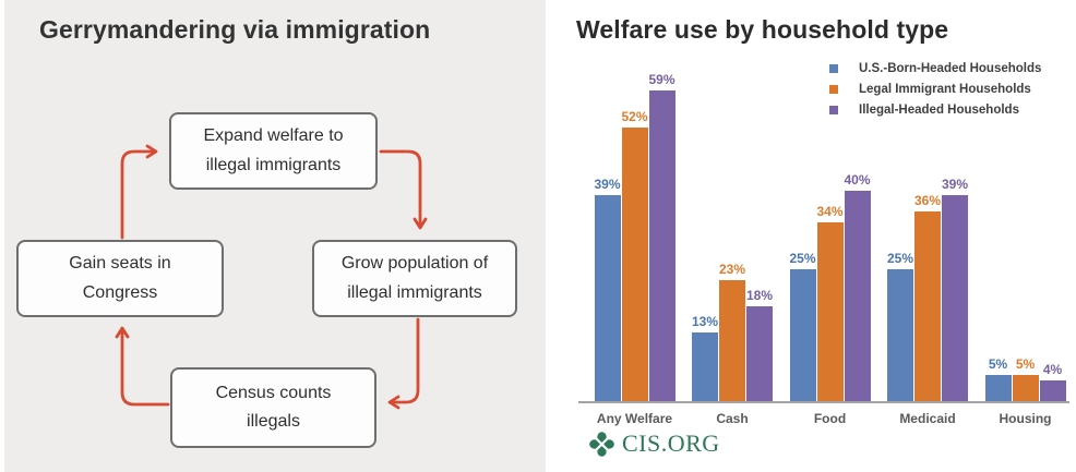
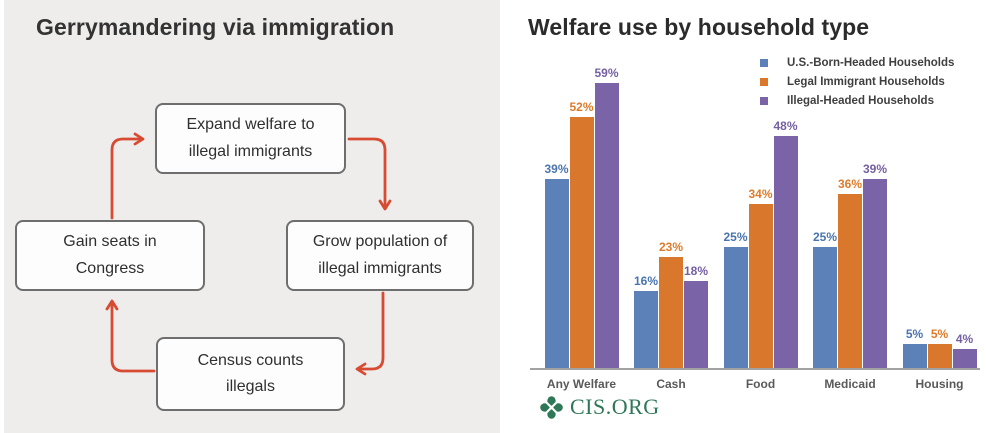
U.S.-Born-Headed Households/Cash: 13% -> 16%
Illegal-Headed Households/Food: 40% -> 48%
